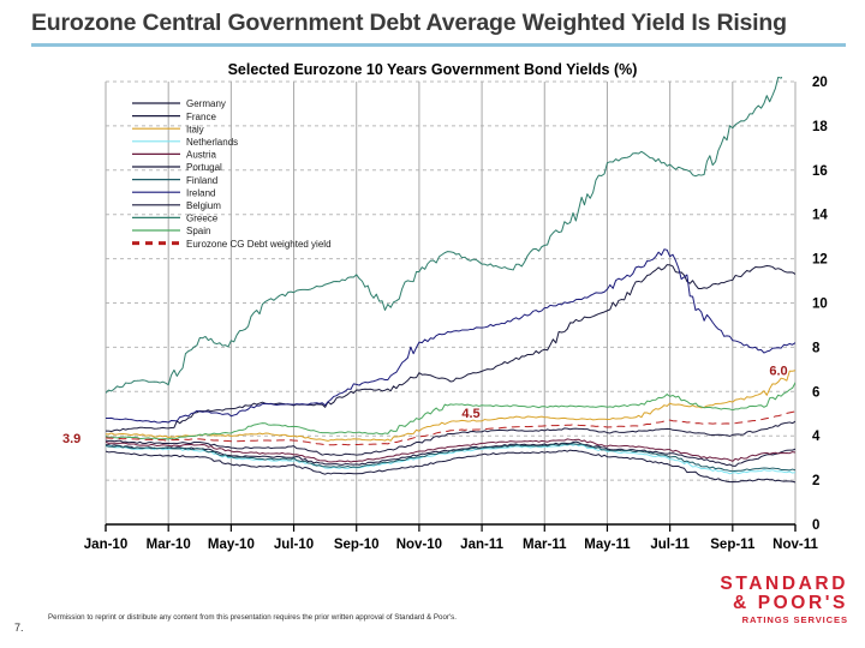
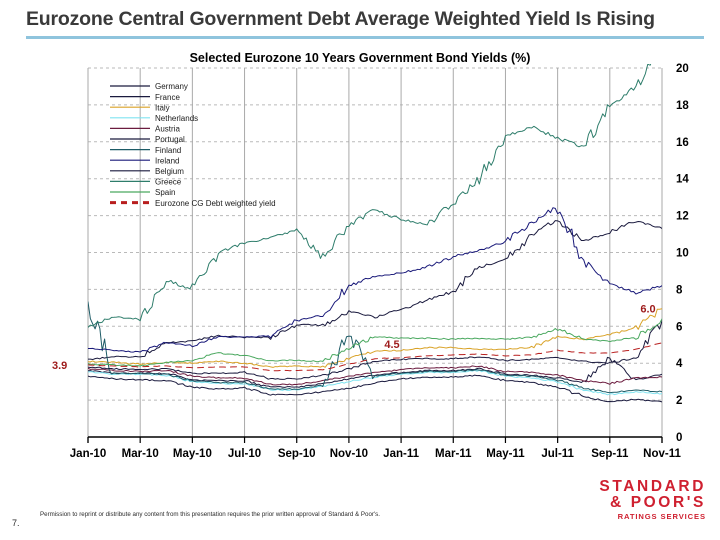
Finland/Jan-10: 3.5 -> 7.2
Finland/Nov-10: 3.0 -> 5.6
France/Sep-11: 2.6 -> 4.3
Belgium/Nov-11: 4.7 -> 6.3
